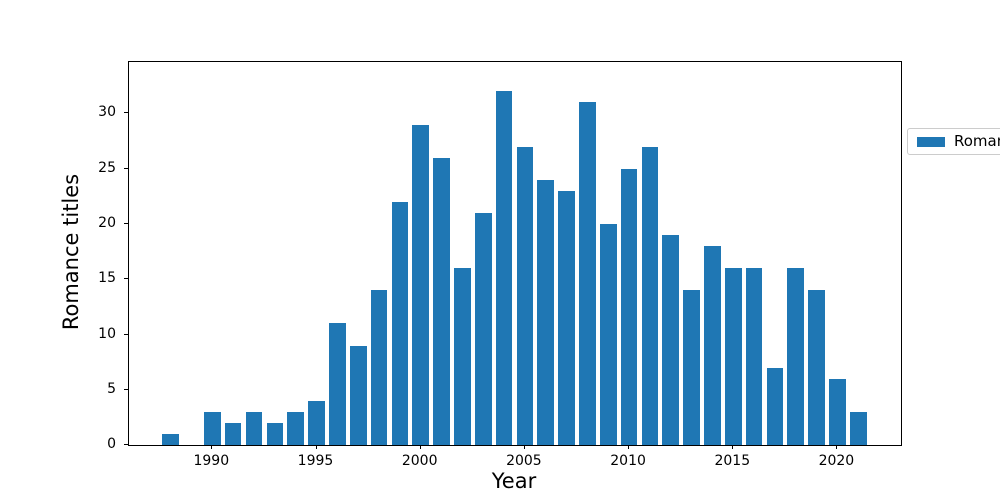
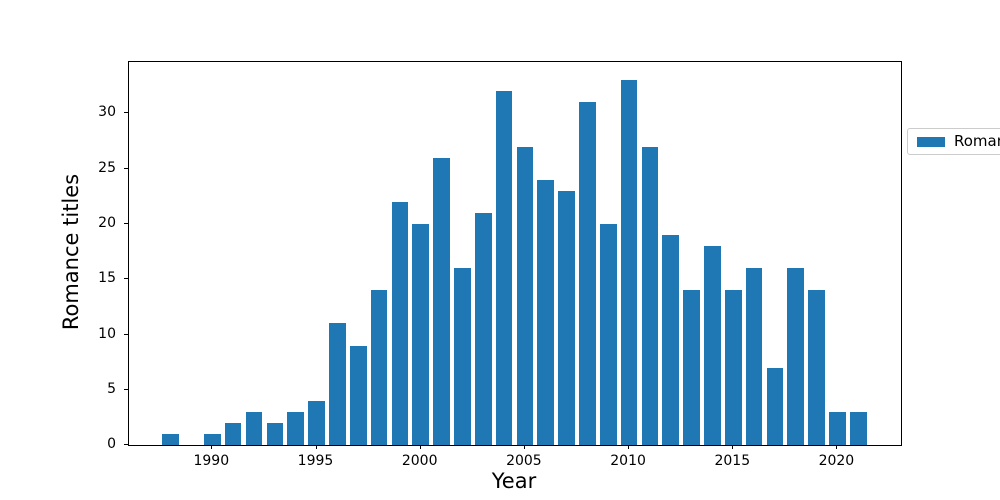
1990: 3 -> 1
2000: 29 -> 20
2010: 25 -> 33
2015: 16 -> 14
2020: 6 -> 3
